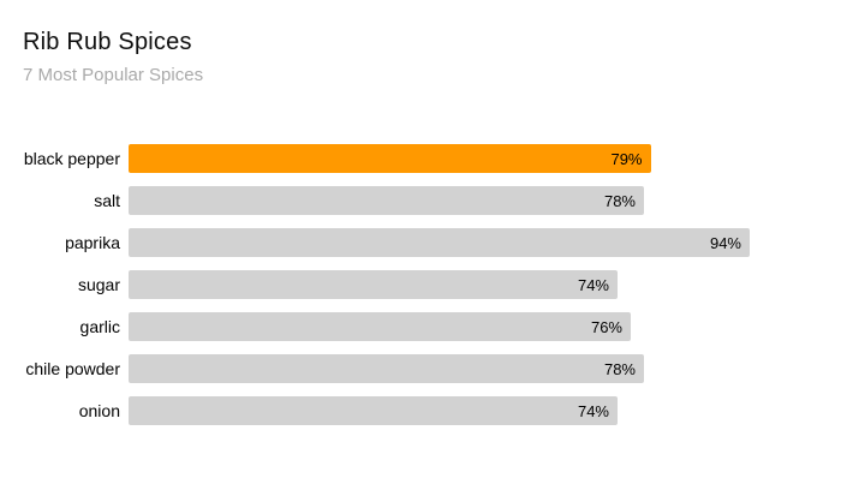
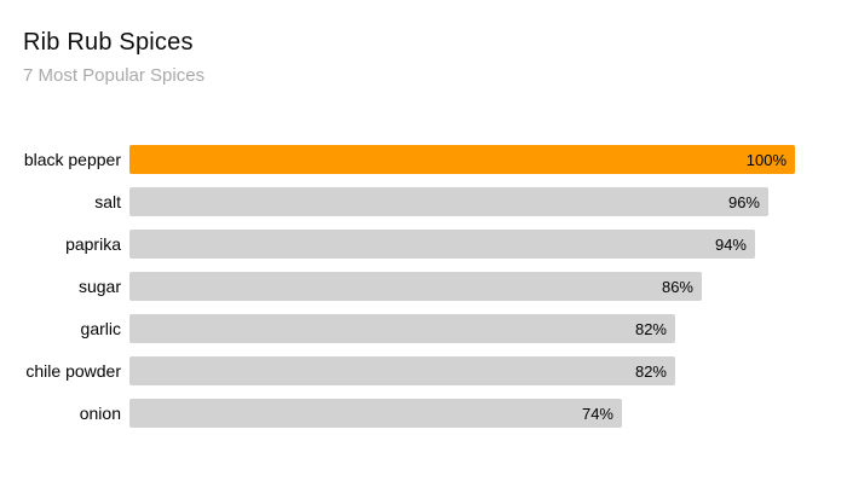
black pepper: 79% -> 100%
salt: 78% -> 96%
sugar: 74% -> 86%
garlic: 76% -> 82%
chile powder: 78% -> 82%
